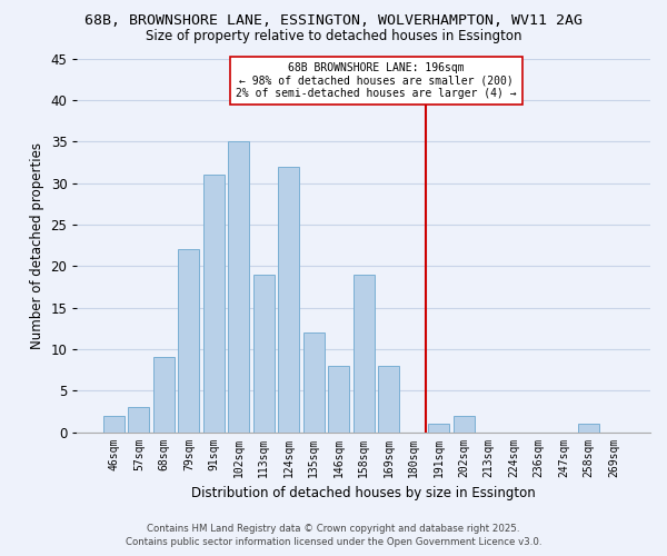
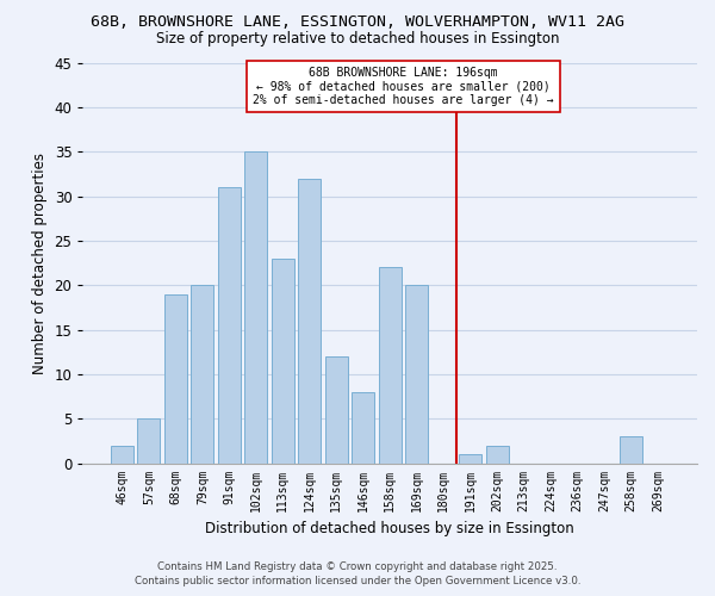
57sqm: 3 -> 5
68sqm: 9 -> 19
79sqm: 22 -> 20
113sqm: 19 -> 23
158sqm: 19 -> 22
169sqm: 8 -> 20
258sqm: 1 -> 3
